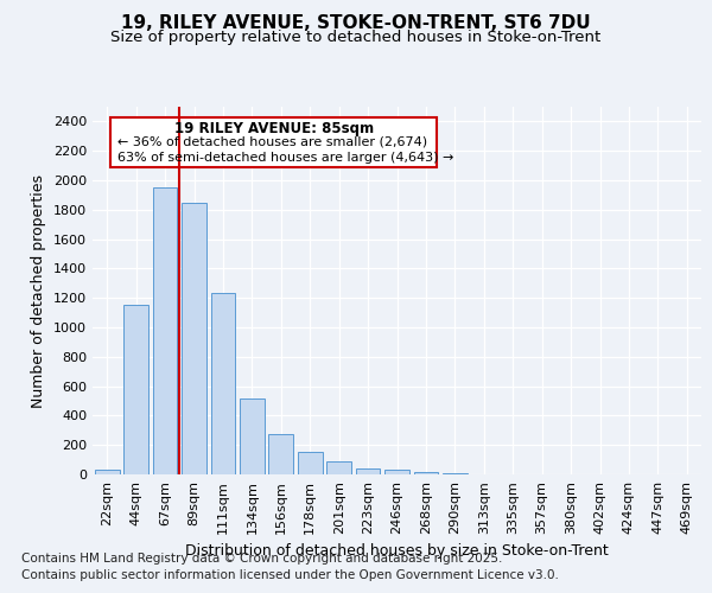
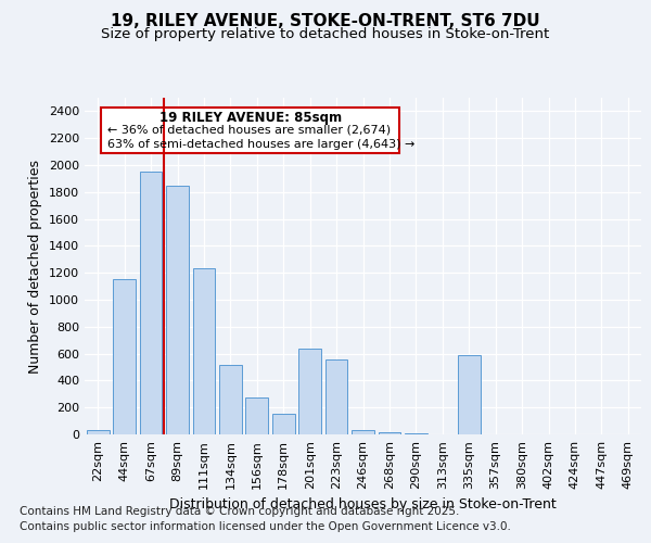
201sqm: 80 -> 640
223sqm: 40 -> 560
335sqm: 0 -> 590
